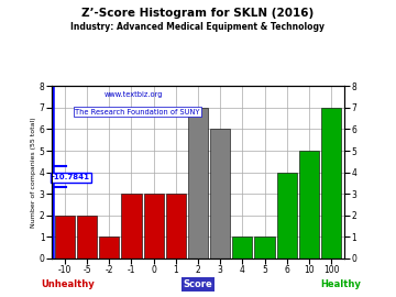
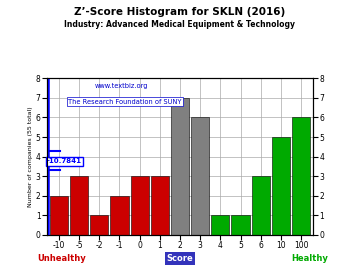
-5: 2 -> 3
-1: 3 -> 2
6: 4 -> 3
100: 7 -> 6
